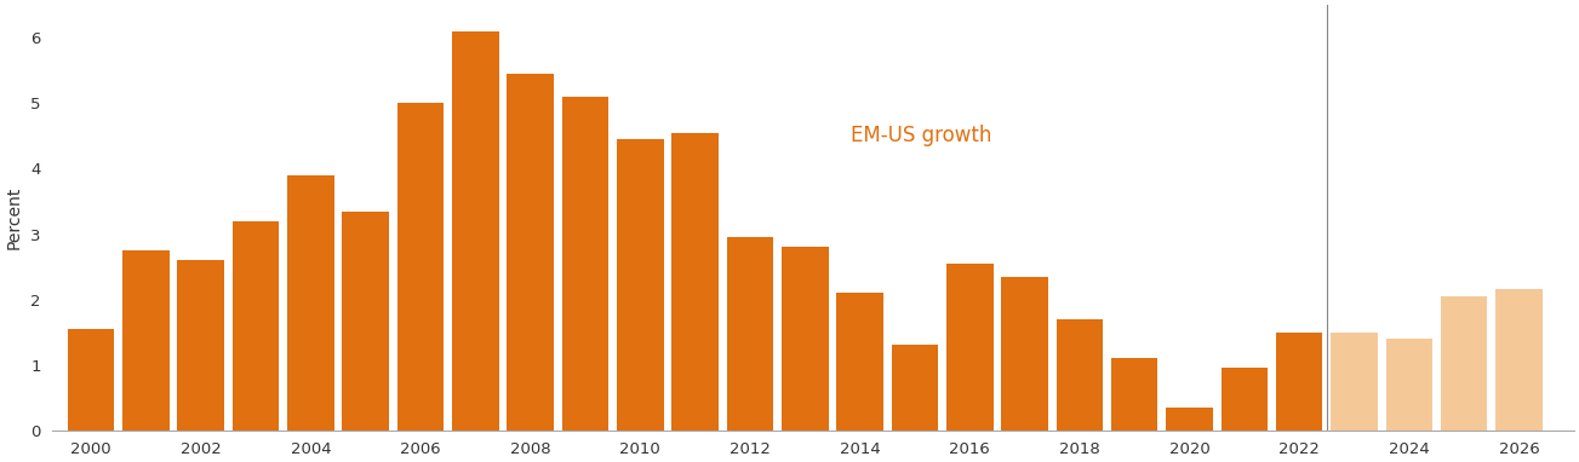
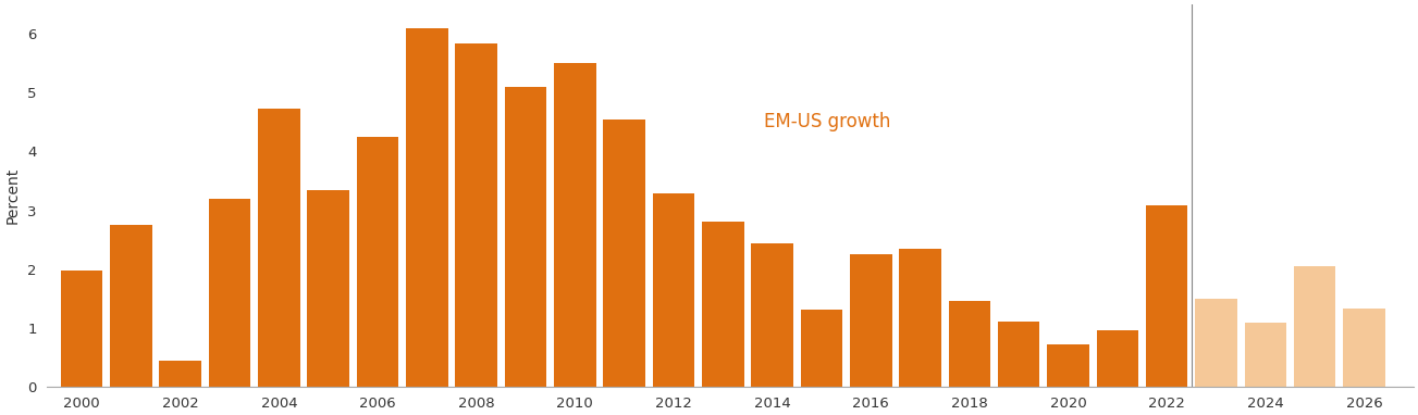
2000: 1.55 -> 1.98
2002: 2.60 -> 0.44
2004: 3.90 -> 4.72
2006: 5.00 -> 4.24
2008: 5.45 -> 5.84
2010: 4.45 -> 5.50
2012: 2.95 -> 3.28
2014: 2.10 -> 2.44
2016: 2.55 -> 2.26
2018: 1.70 -> 1.46
2020: 0.35 -> 0.72
2022: 1.50 -> 3.08
2024: 1.40 -> 1.08
2026: 2.15 -> 1.32
